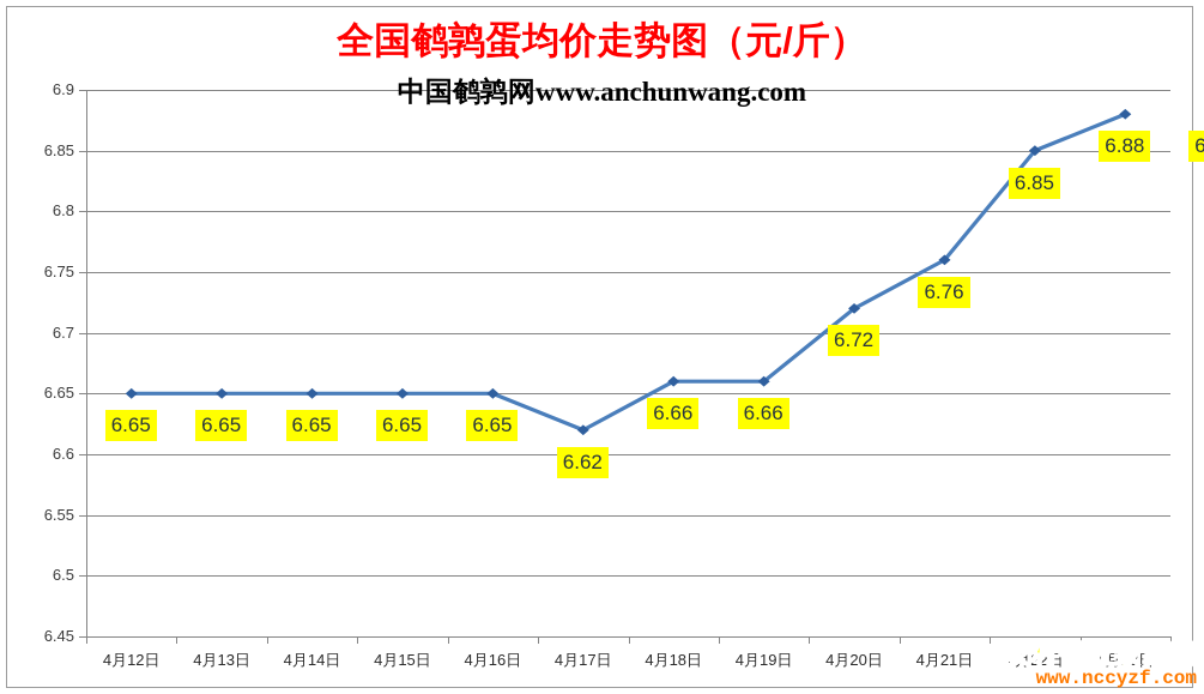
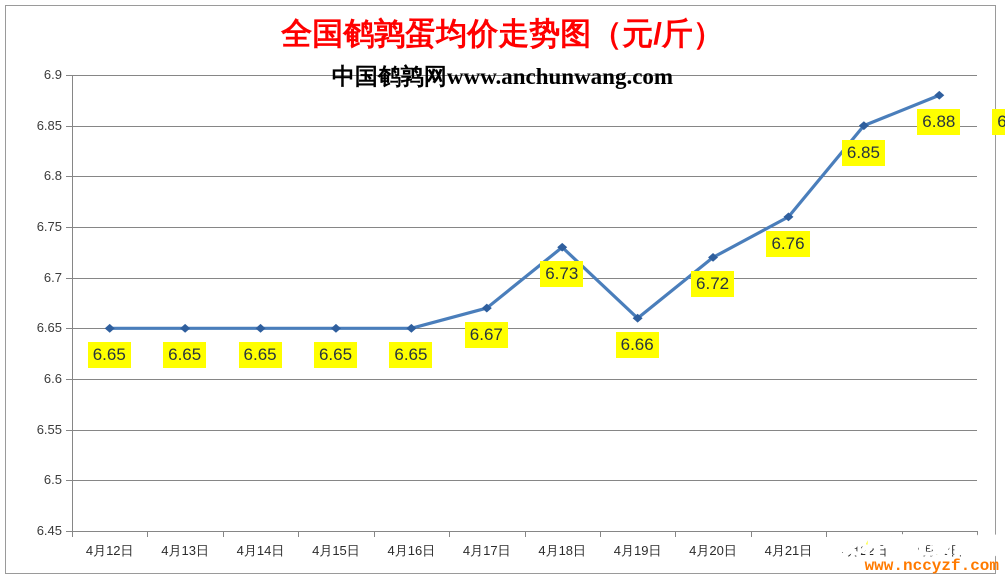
4月17日: 6.62 -> 6.67
4月18日: 6.66 -> 6.73
